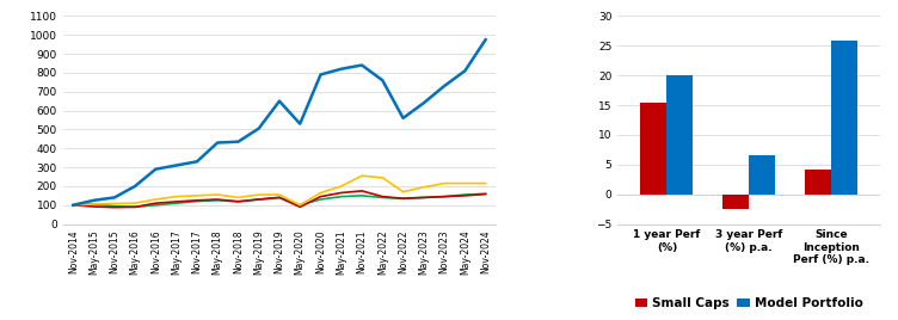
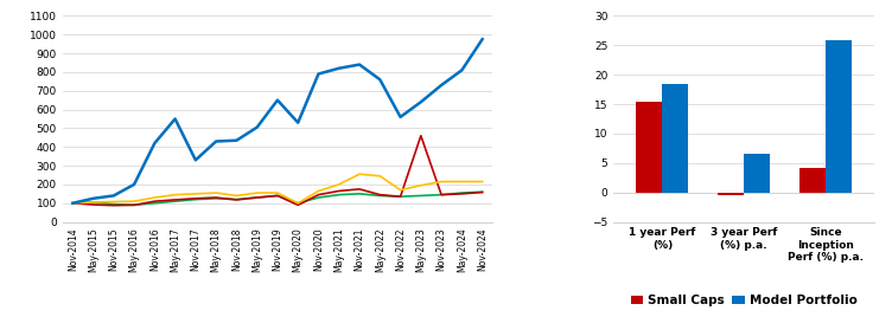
Model Portfolio/Nov-2016: 290 -> 420
Model Portfolio/May-2017: 310 -> 550
Small Caps/May-2023: 140 -> 460
Model Portfolio/1 year Perf (%): 20.0 -> 18.5
Small Caps/3 year Perf (%) p.a.: -2.5 -> -0.5
